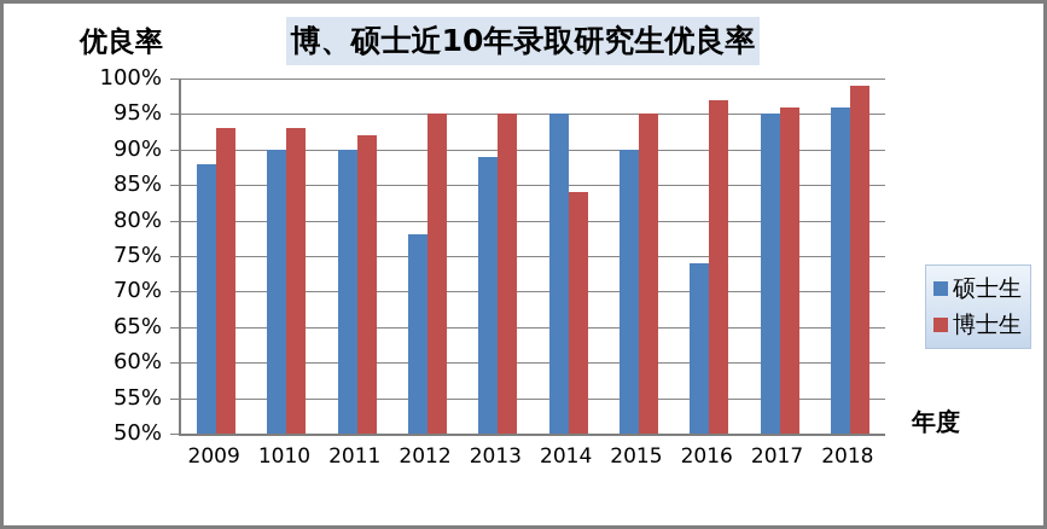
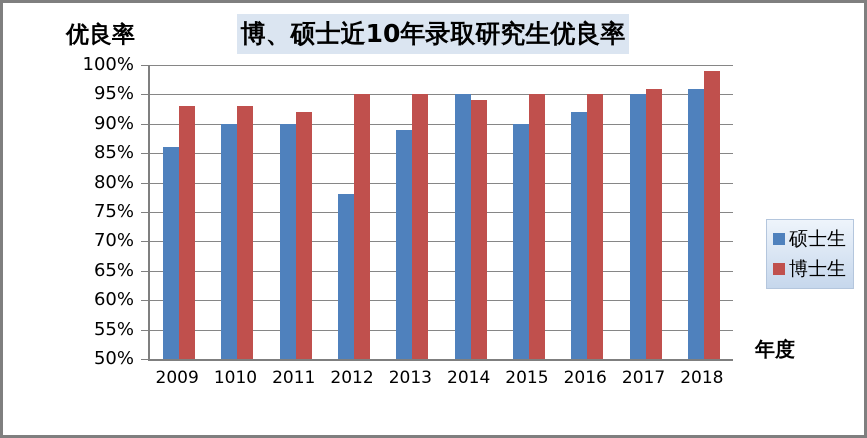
硕士生/2009: 88% -> 86%
博士生/2014: 84% -> 94%
硕士生/2016: 74% -> 92%
博士生/2016: 97% -> 95%
